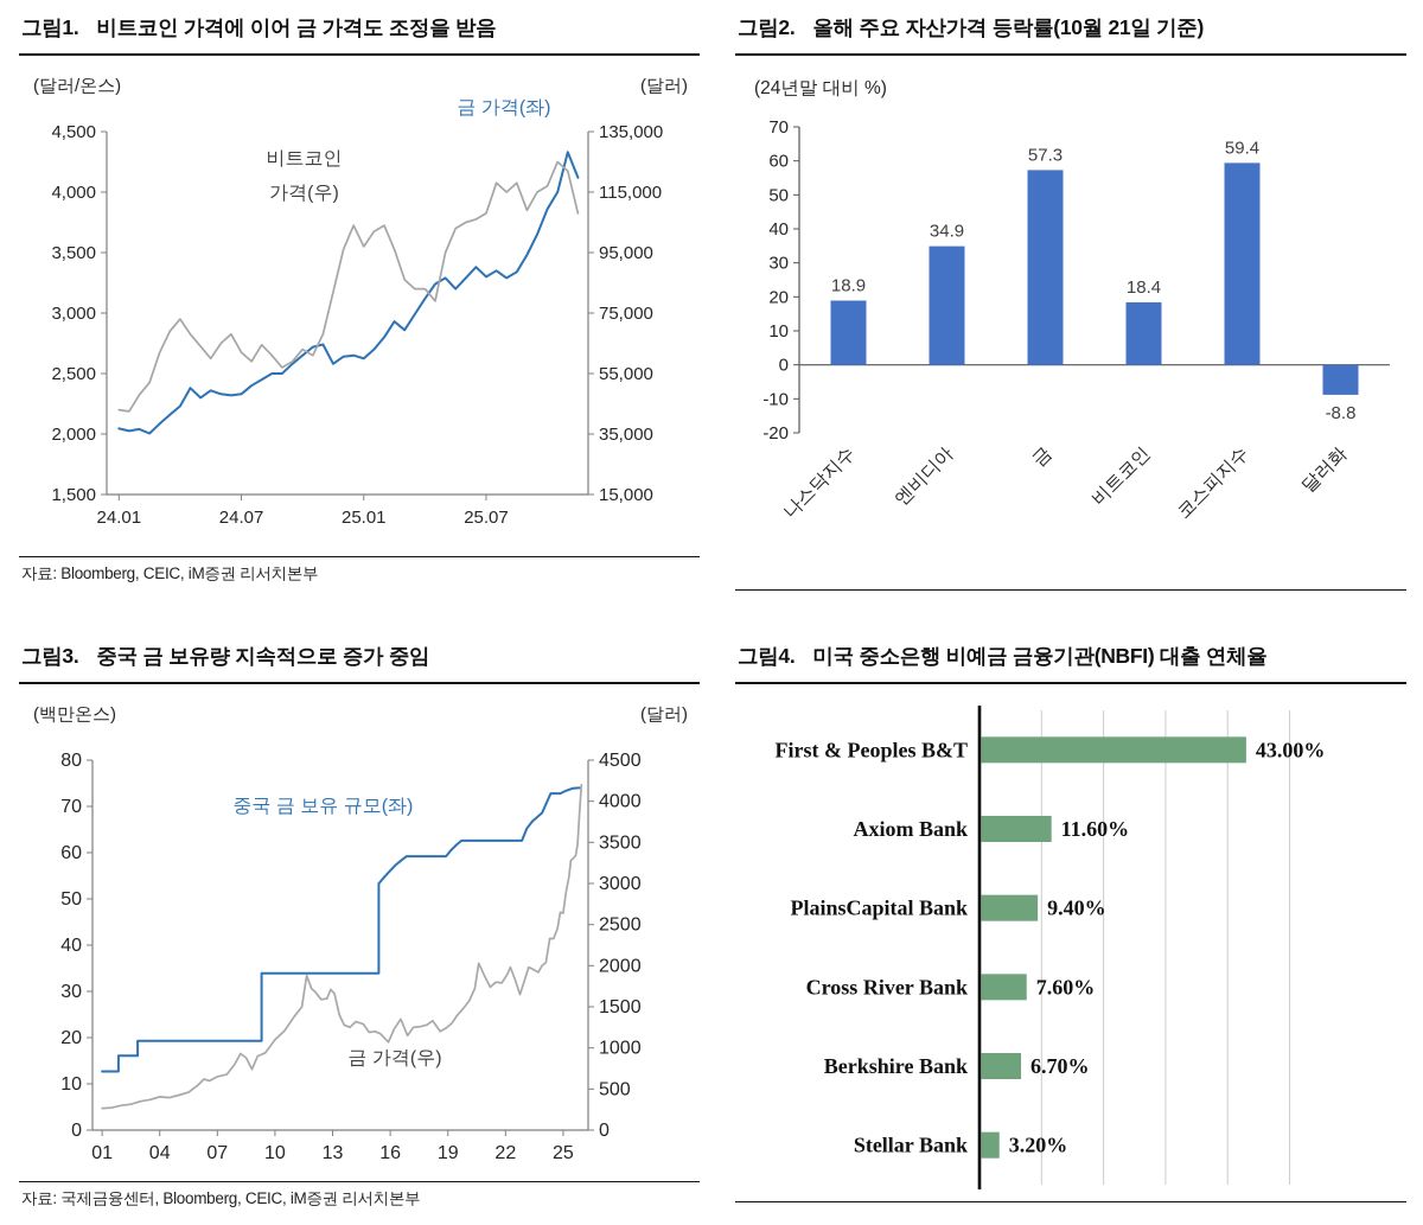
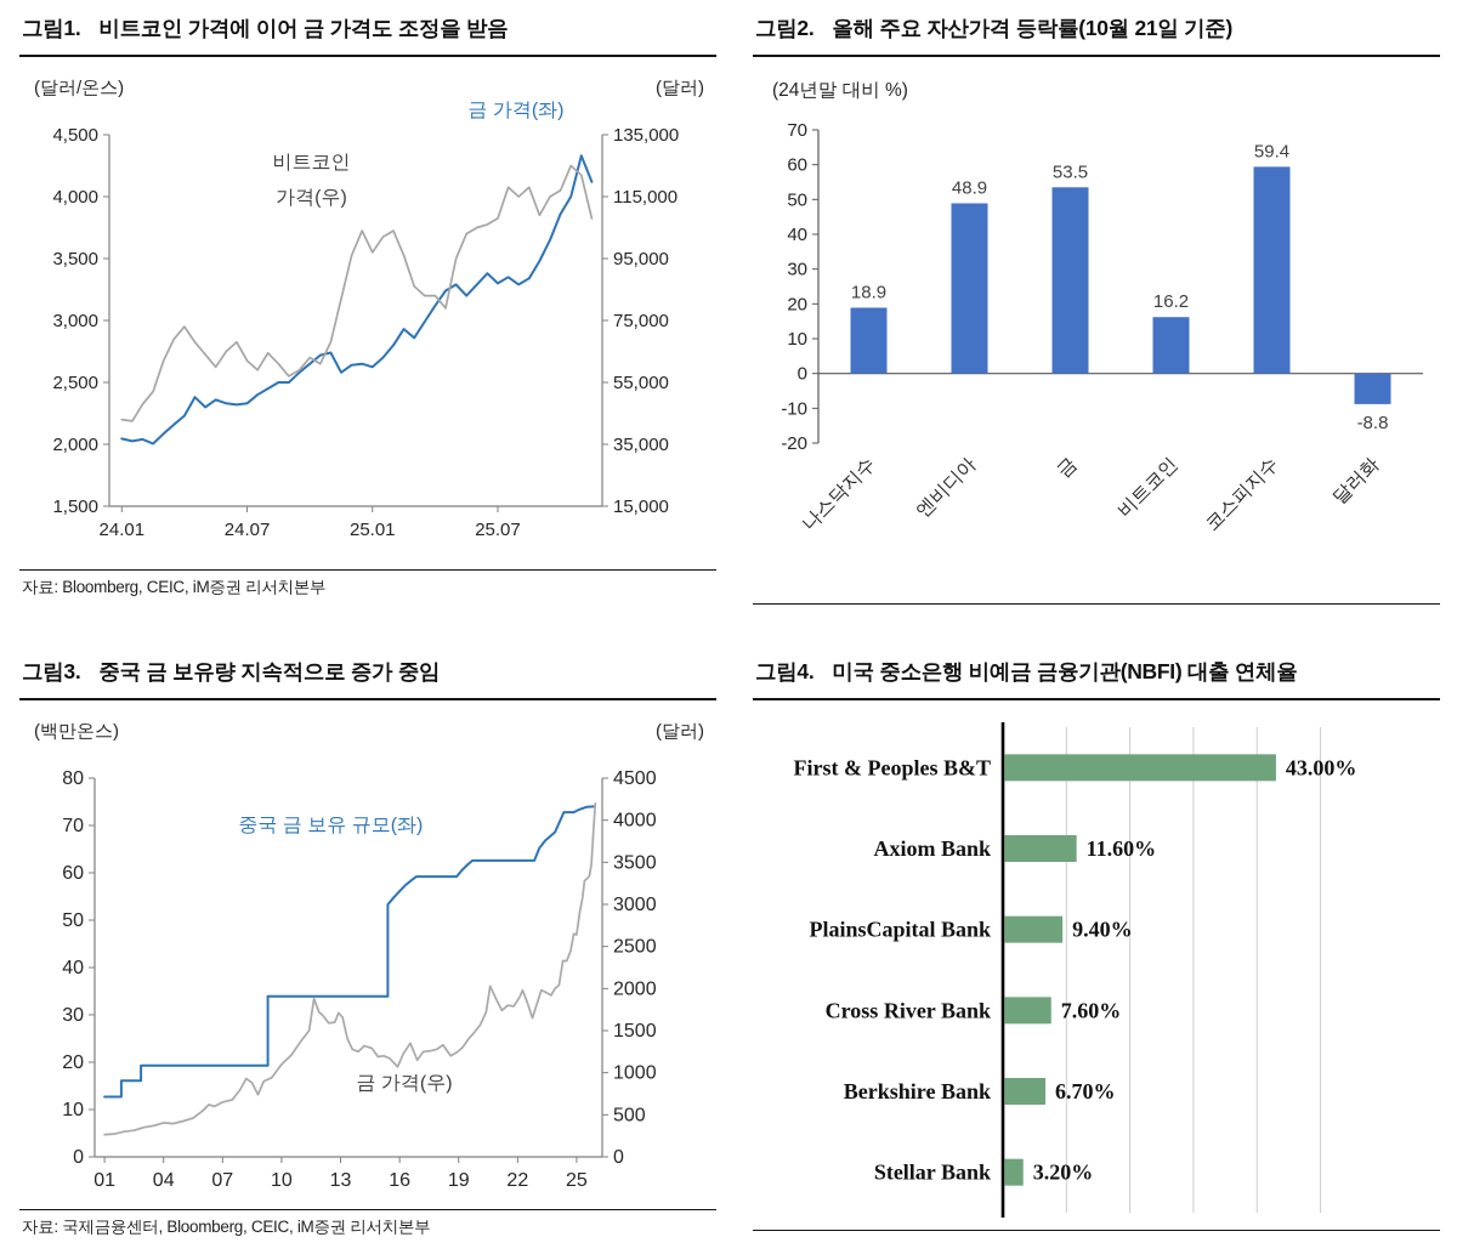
올해 주요 자산가격 등락률(10월 21일 기준)/엔비디아: 34.9 -> 48.9
올해 주요 자산가격 등락률(10월 21일 기준)/금: 57.3 -> 53.5
올해 주요 자산가격 등락률(10월 21일 기준)/비트코인: 18.4 -> 16.2
